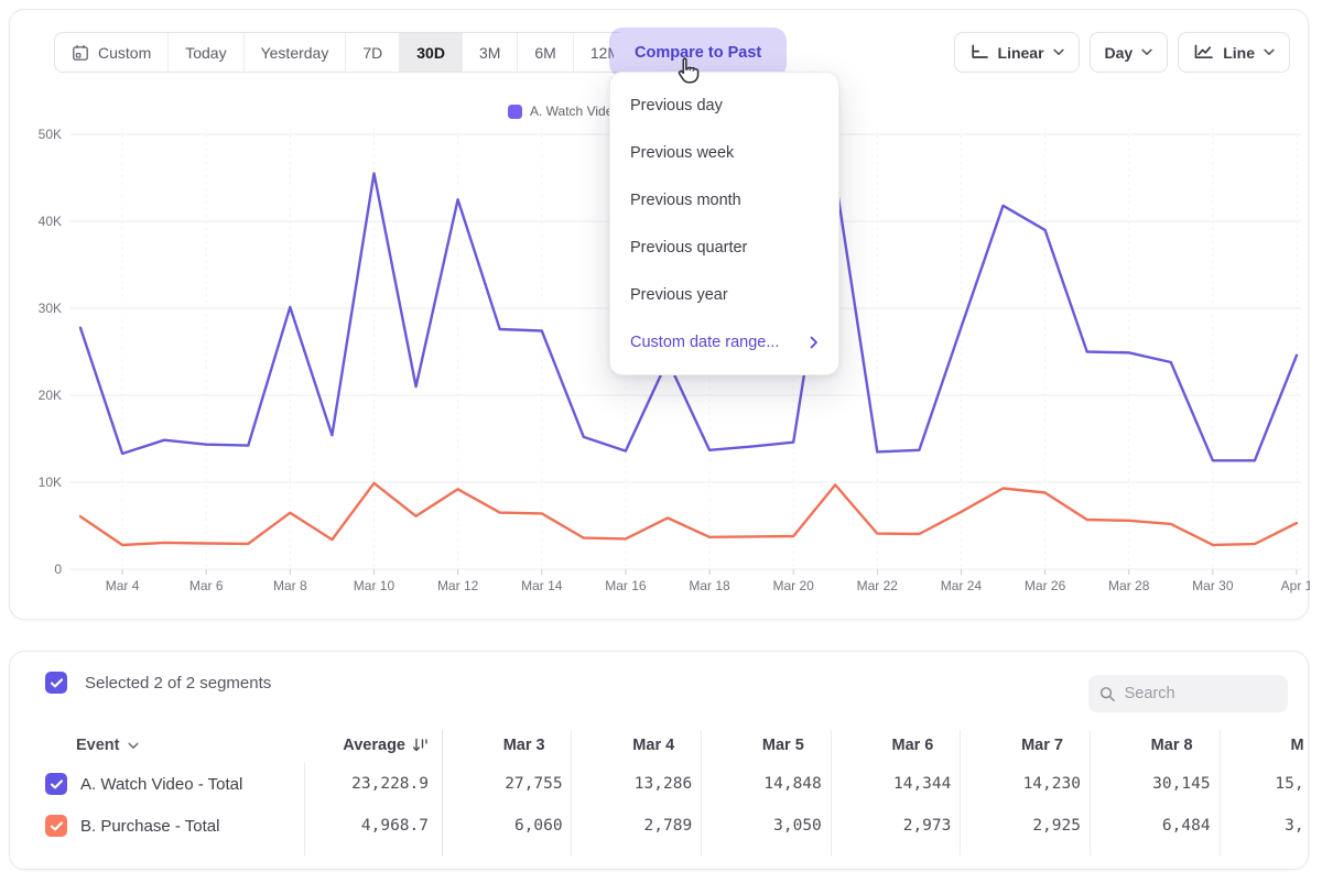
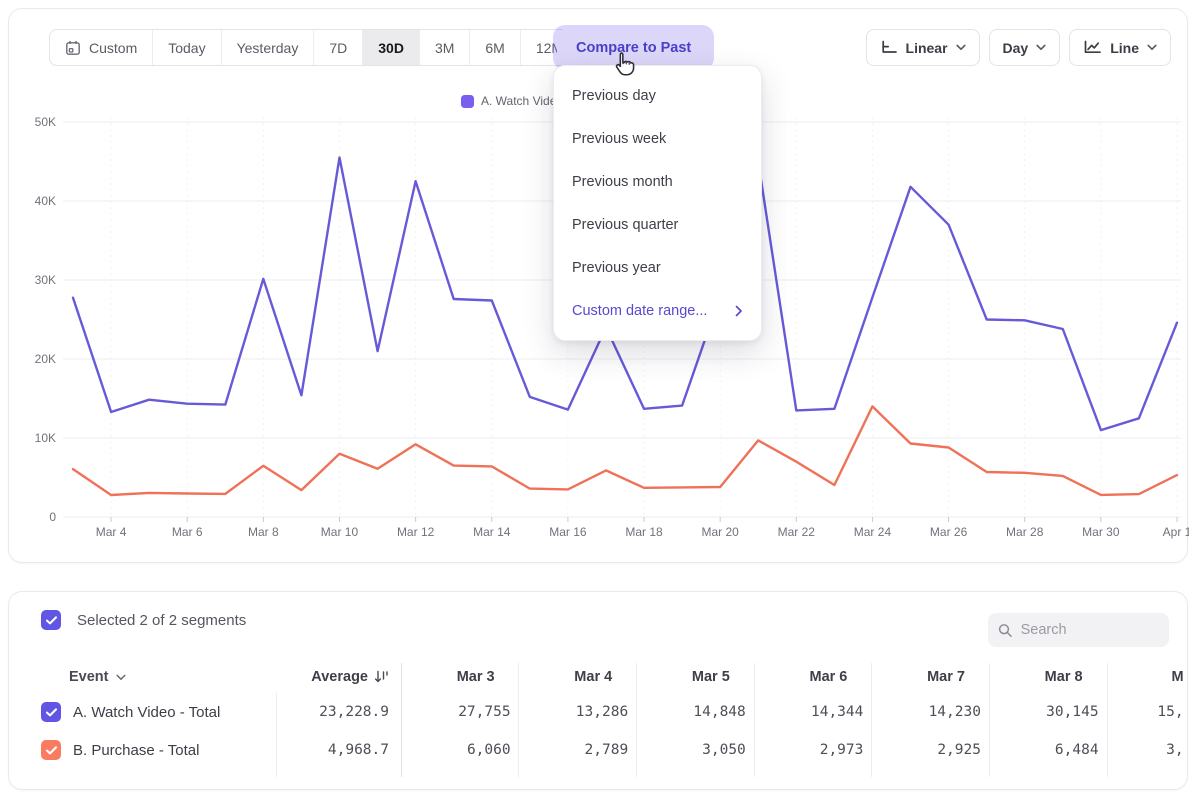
B. Purchase - Total/Mar 10: 10K -> 8K
A. Watch Video - Total/Mar 20: 15K -> 28K
B. Purchase - Total/Mar 22: 4K -> 7K
B. Purchase - Total/Mar 24: 7K -> 14K
A. Watch Video - Total/Mar 26: 39K -> 37K
A. Watch Video - Total/Mar 30: 12K -> 11K
